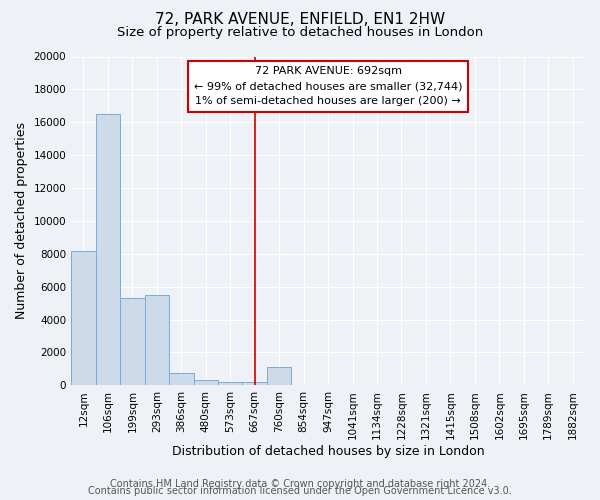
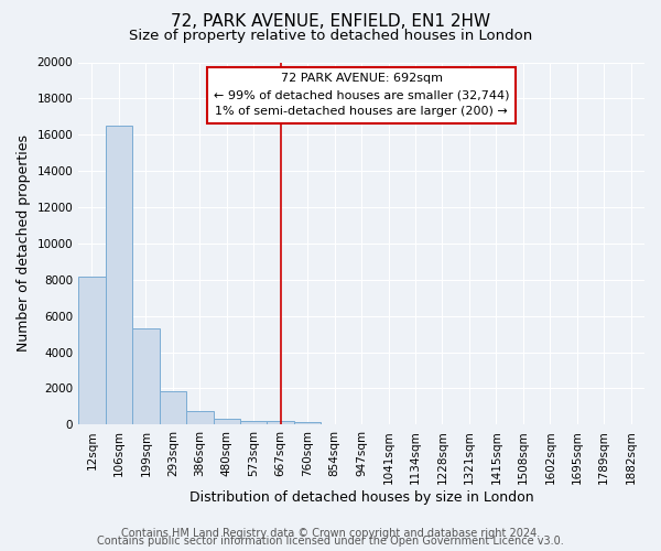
293sqm: 5500 -> 1800
760sqm: 1100 -> 200
